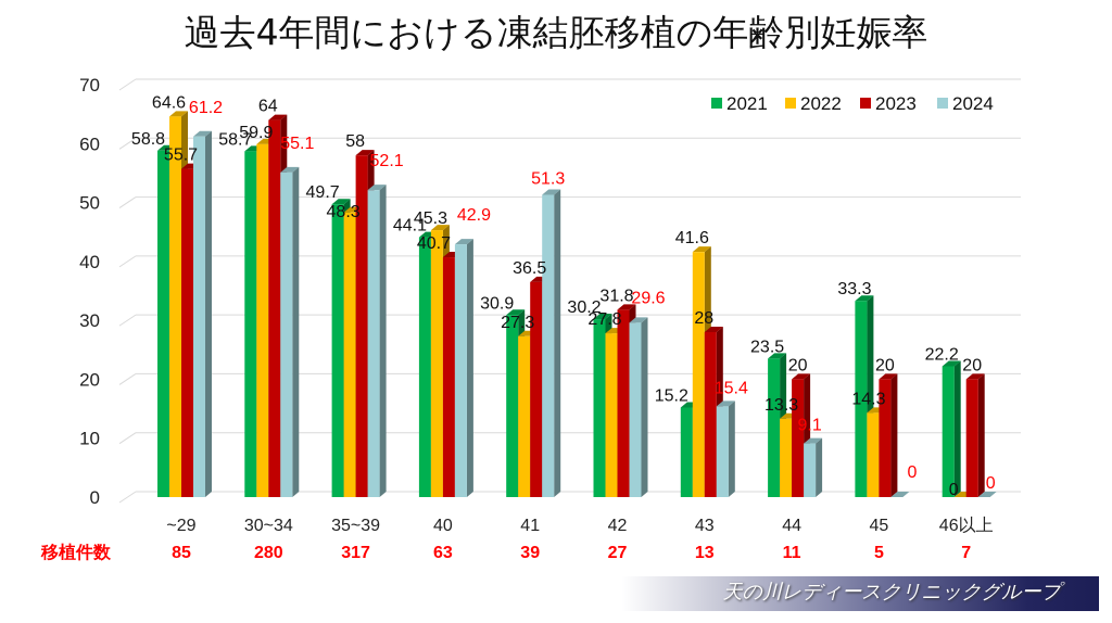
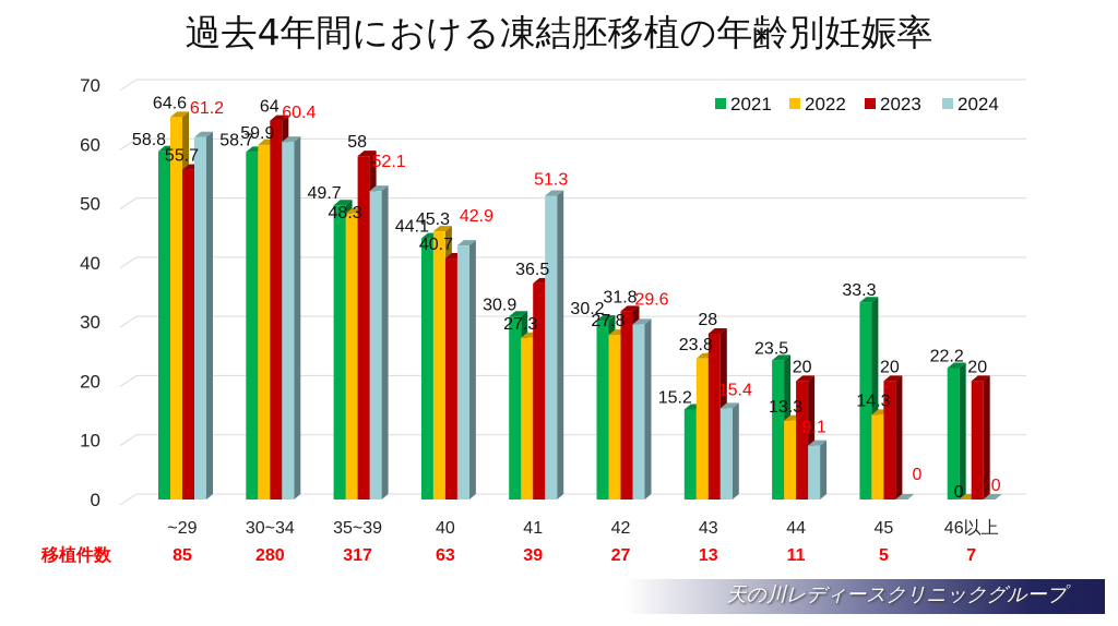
2024/30~34: 55.1 -> 60.4
2022/43: 41.6 -> 23.8
